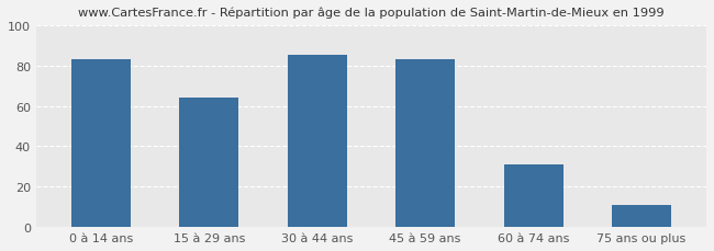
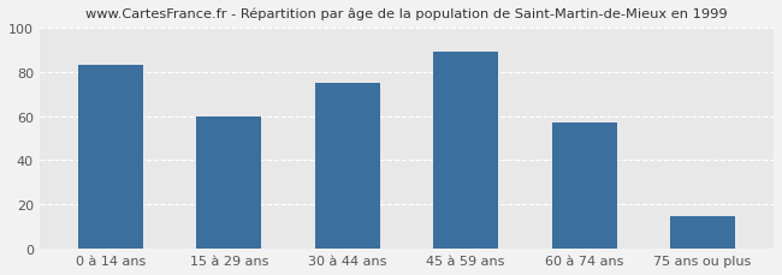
15 à 29 ans: 64 -> 60
30 à 44 ans: 85 -> 75
45 à 59 ans: 83 -> 89
60 à 74 ans: 31 -> 57
75 ans ou plus: 11 -> 15
